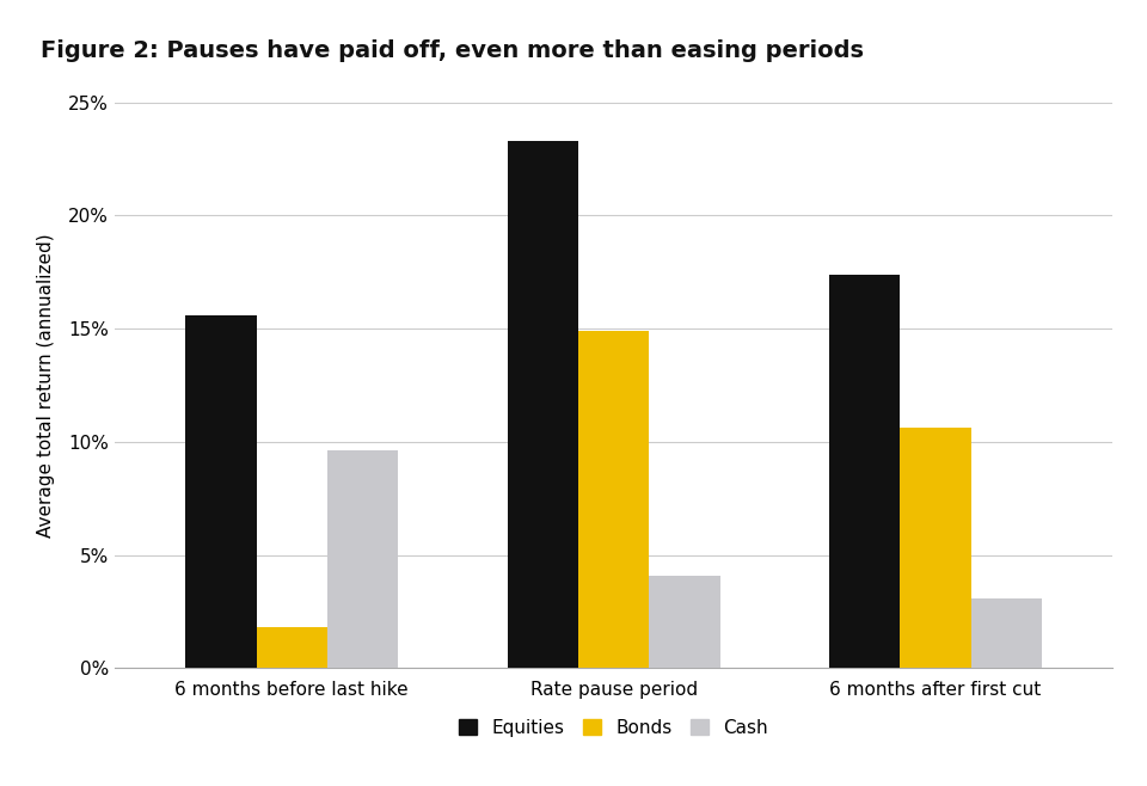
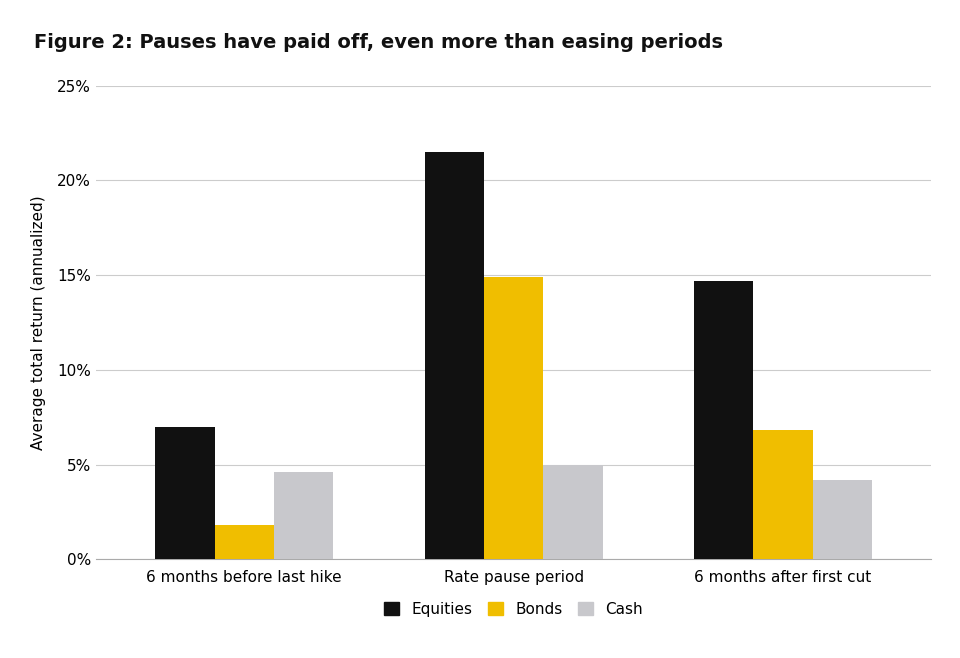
Equities/6 months before last hike: 15.6% -> 7.0%
Cash/6 months before last hike: 9.6% -> 4.6%
Equities/Rate pause period: 23.3% -> 21.5%
Cash/Rate pause period: 4.1% -> 5.0%
Equities/6 months after first cut: 17.4% -> 14.7%
Bonds/6 months after first cut: 10.6% -> 6.8%
Cash/6 months after first cut: 3.1% -> 4.2%
